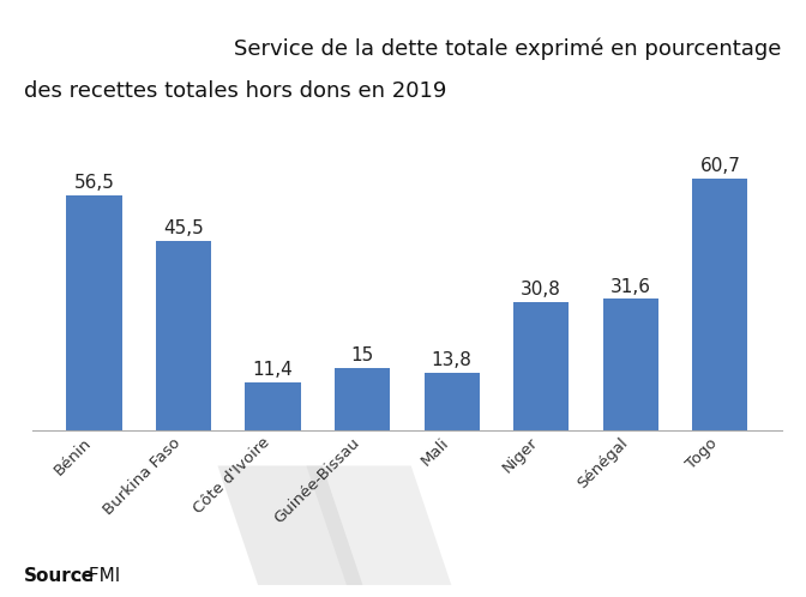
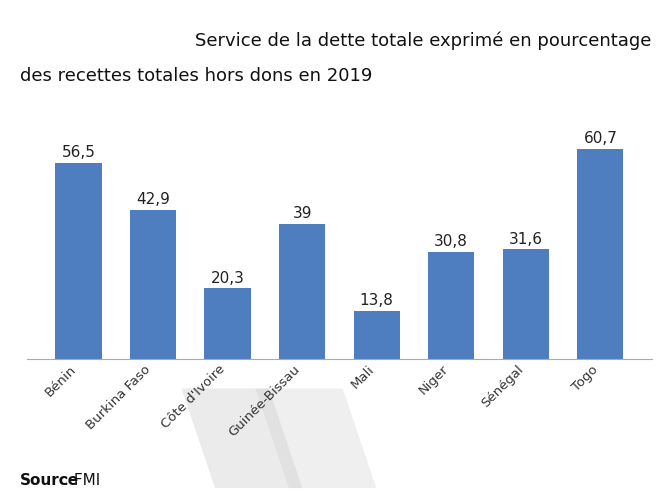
Burkina Faso: 45,5 -> 42,9
Côte d'Ivoire: 11,4 -> 20,3
Guinée-Bissau: 15 -> 39
